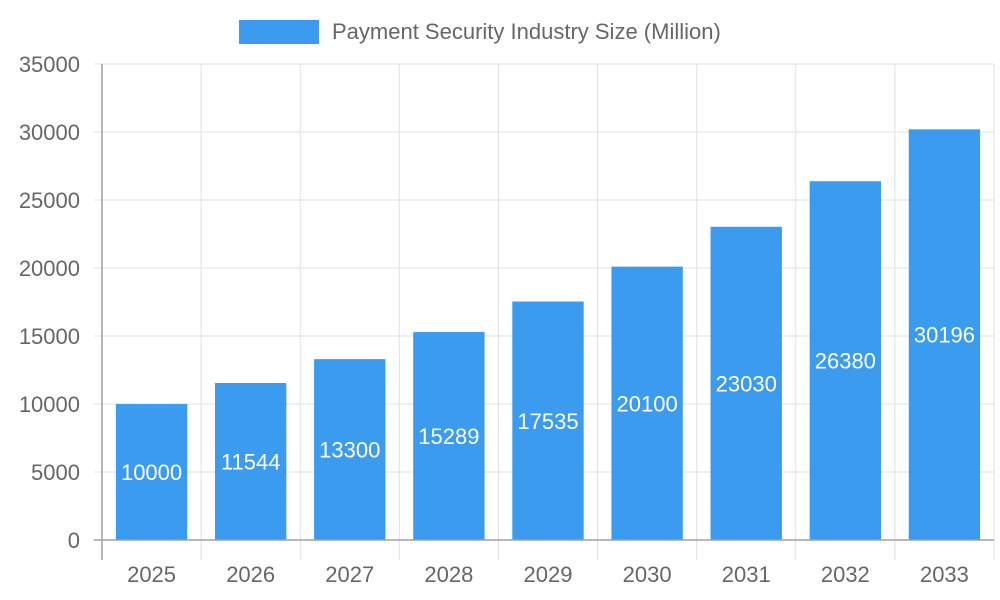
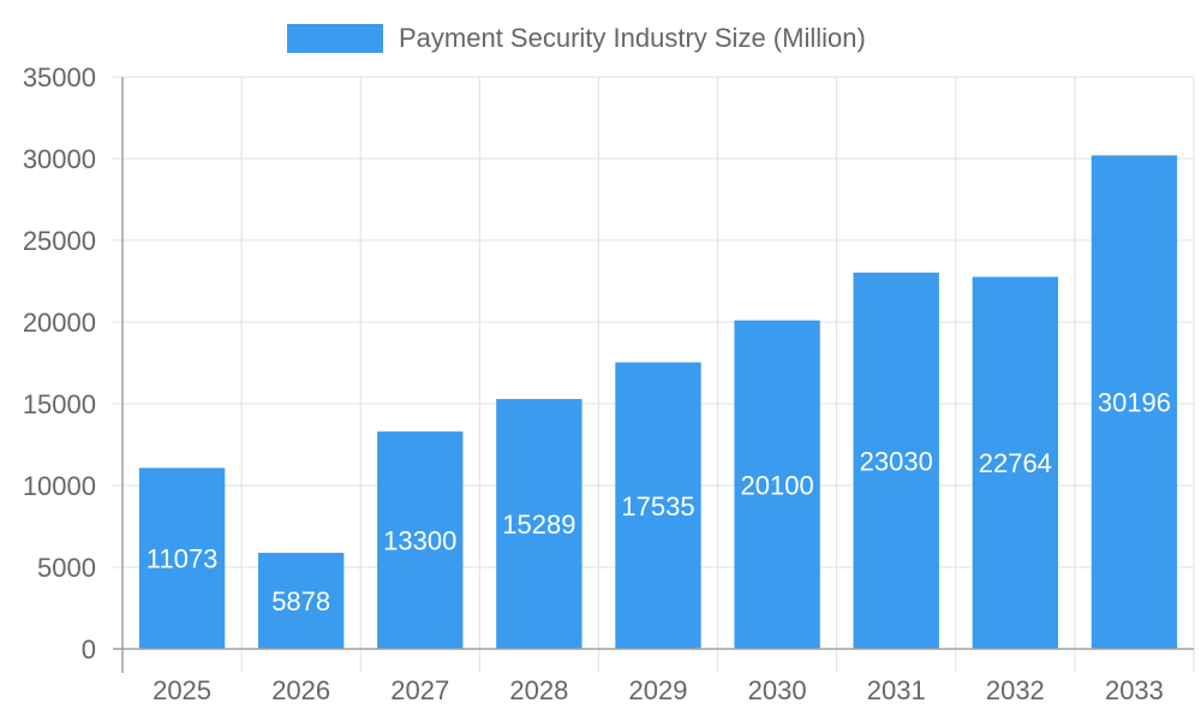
2025: 10000 -> 11073
2026: 11544 -> 5878
2032: 26380 -> 22764
